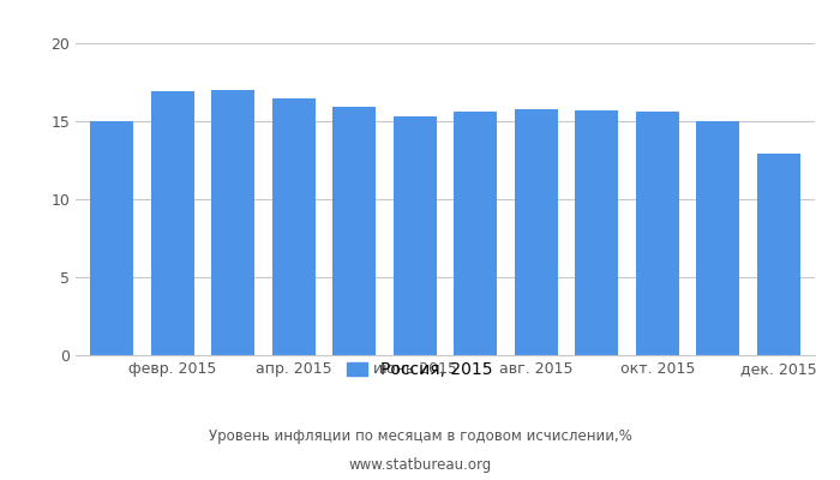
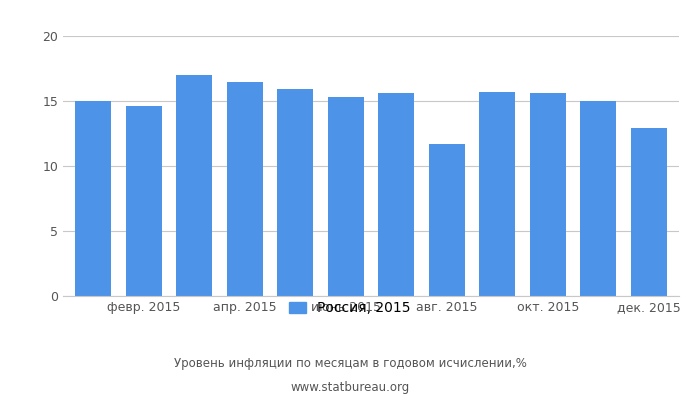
февр. 2015: 16.9 -> 14.6
авг. 2015: 15.8 -> 11.7
